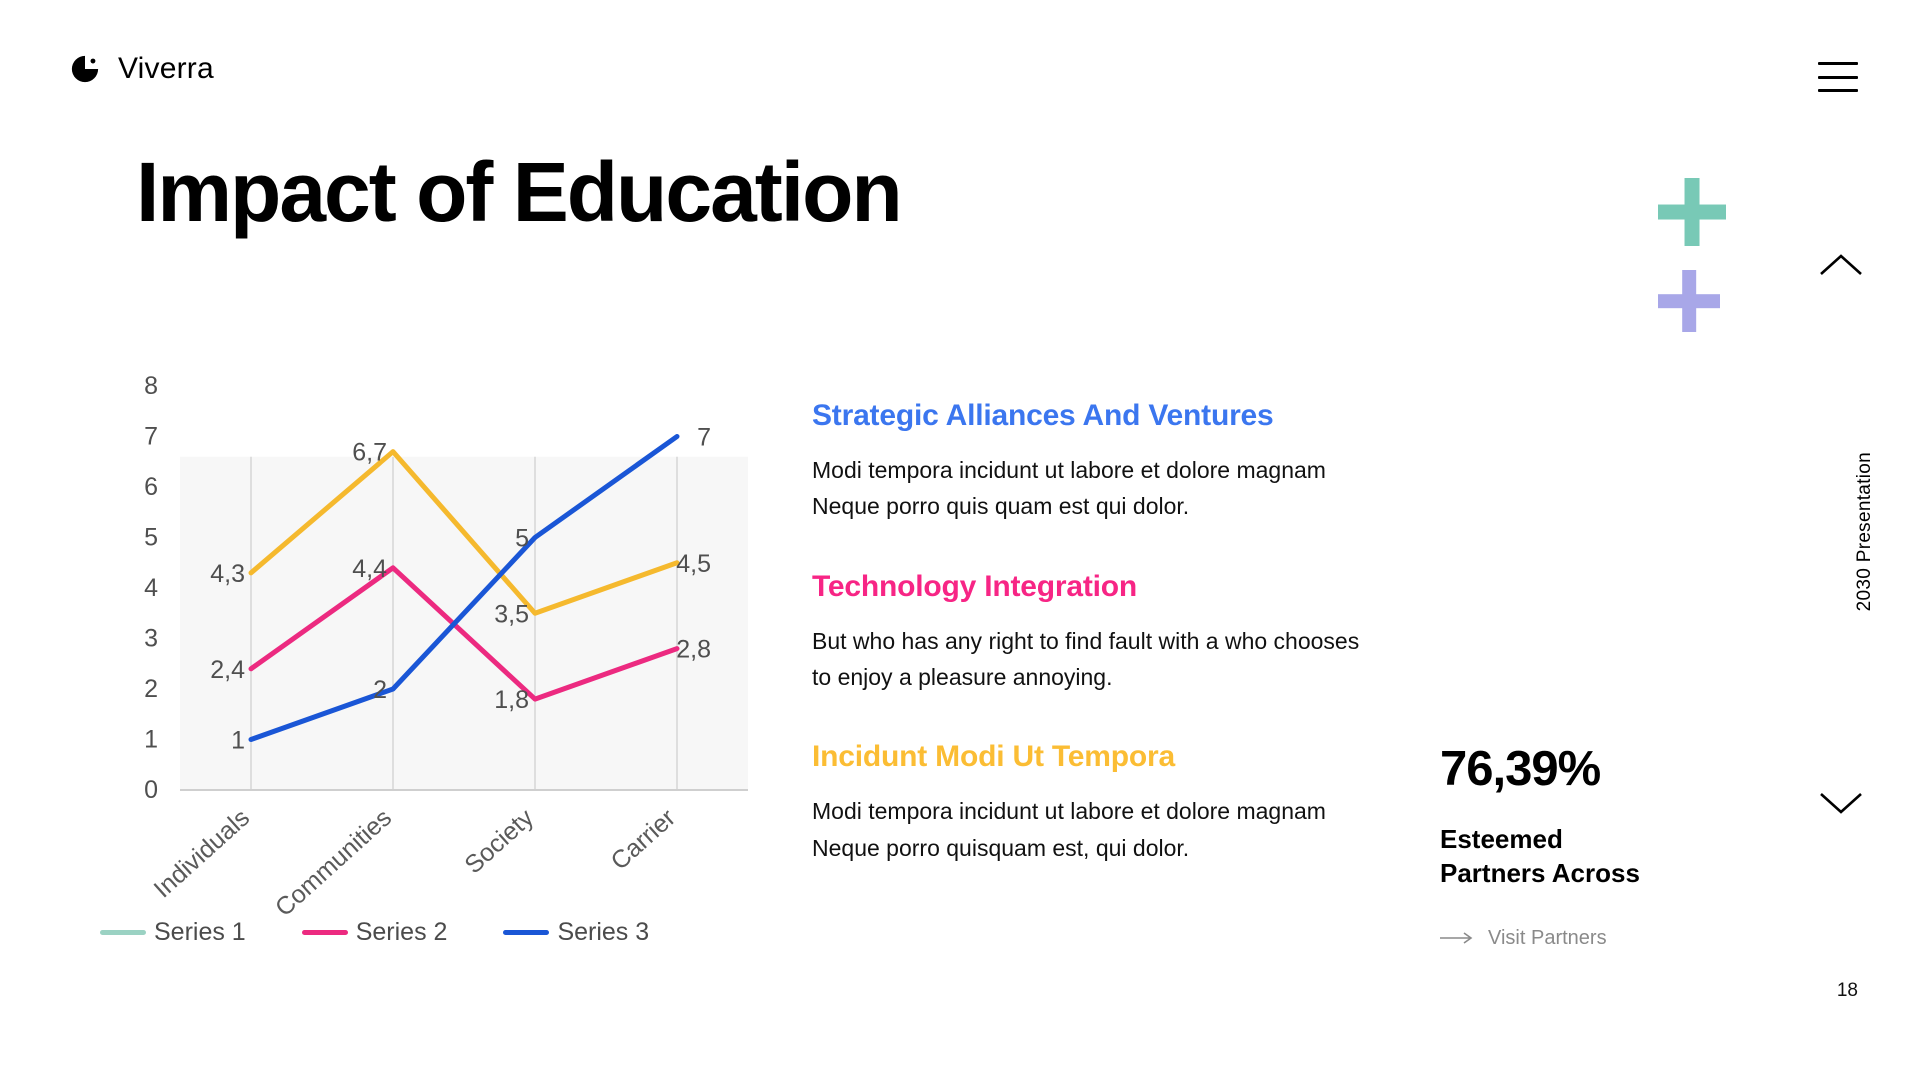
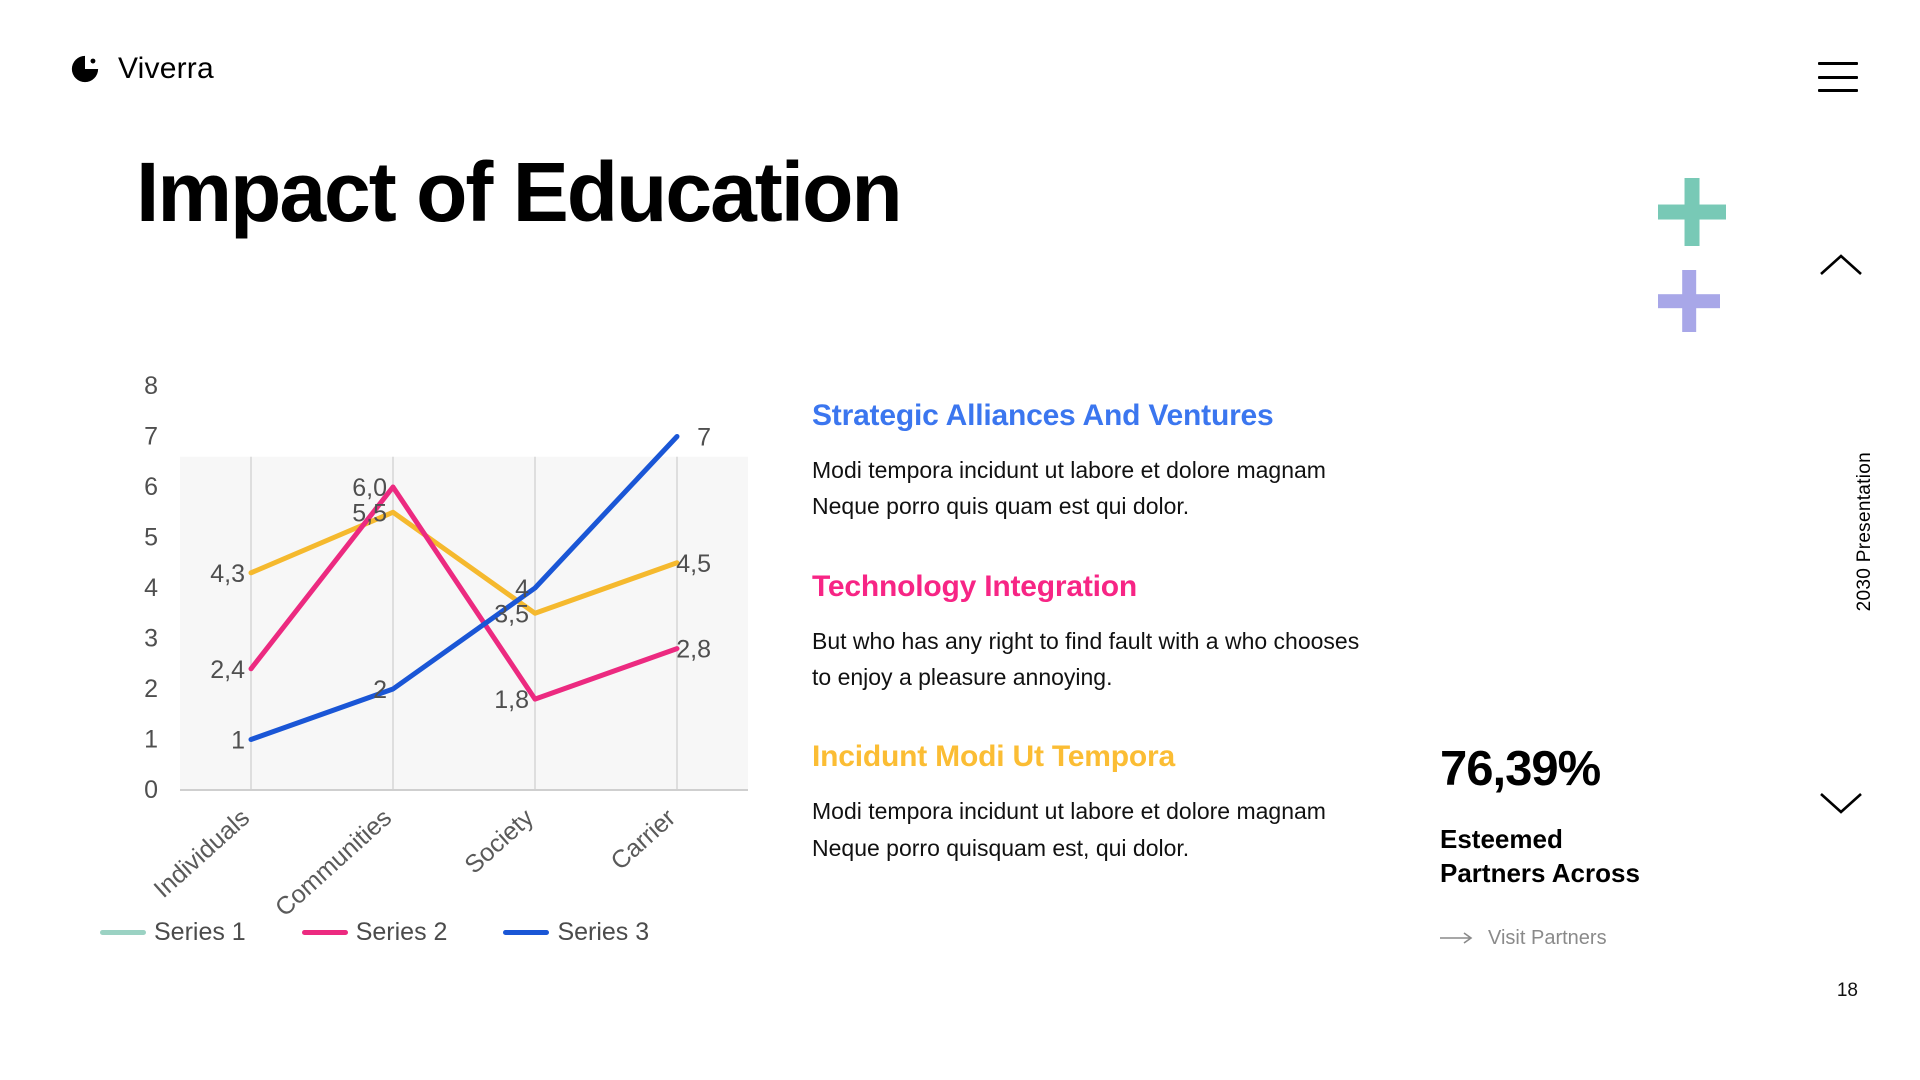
Series 1/Communities: 6,7 -> 5,5
Series 2/Communities: 4,4 -> 6,0
Series 3/Society: 5 -> 4
